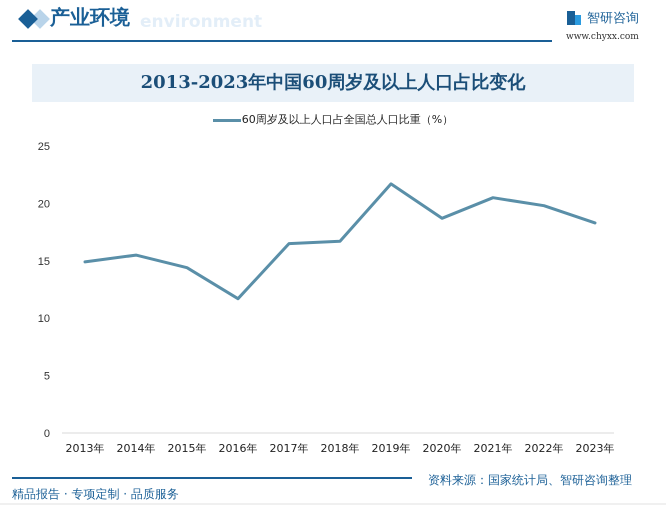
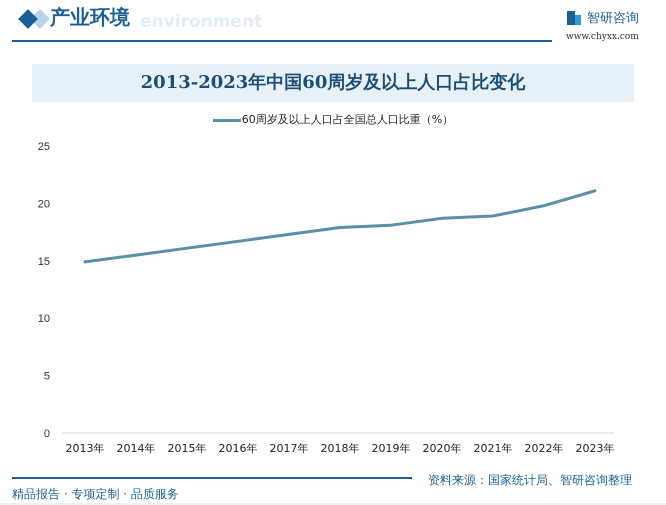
2015年: 14.4 -> 16.1
2016年: 11.7 -> 16.7
2017年: 16.5 -> 17.3
2018年: 16.7 -> 17.9
2019年: 21.7 -> 18.1
2021年: 20.5 -> 18.9
2023年: 18.3 -> 21.1
